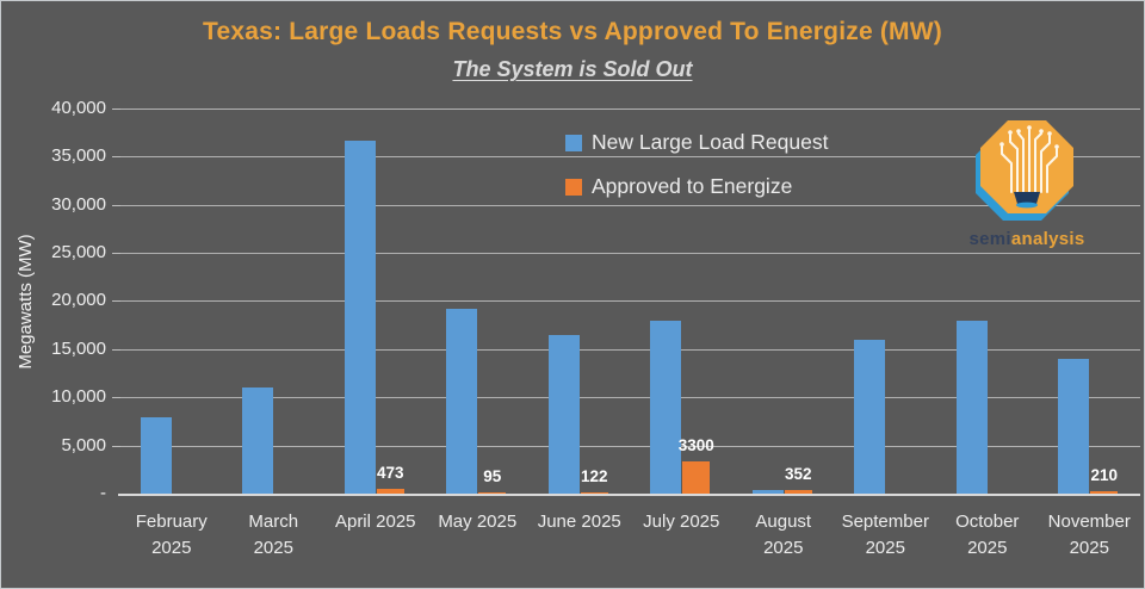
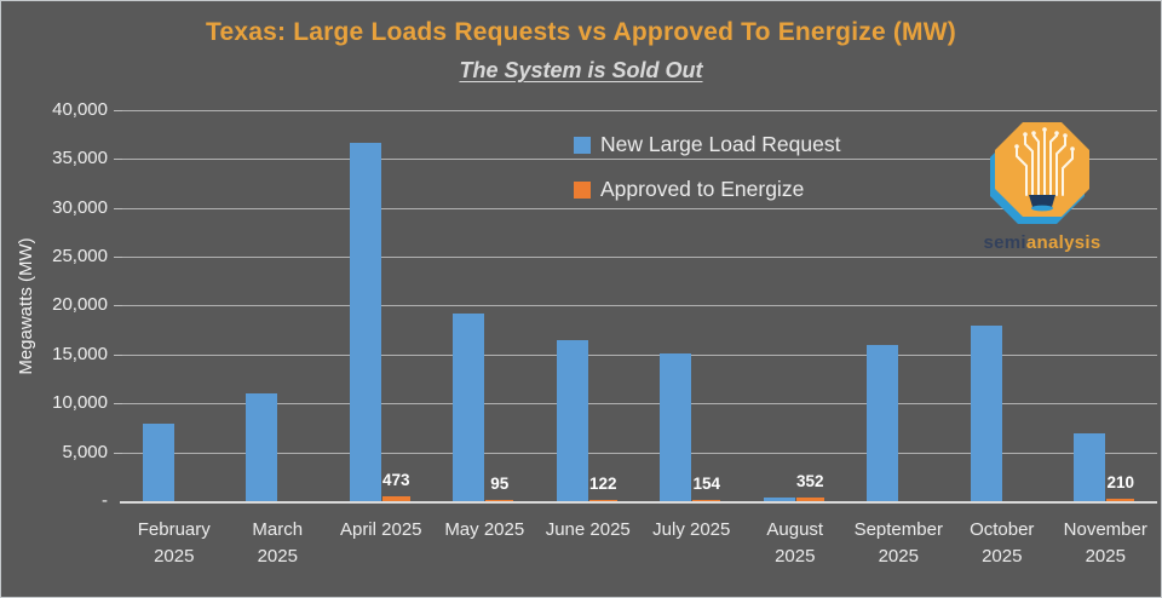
New Large Load Request/July 2025: 18000 -> 15000
Approved to Energize/July 2025: 3300 -> 154
New Large Load Request/November 2025: 14000 -> 7000
